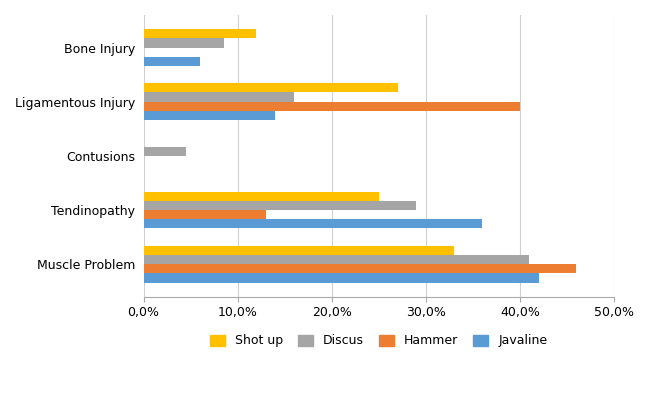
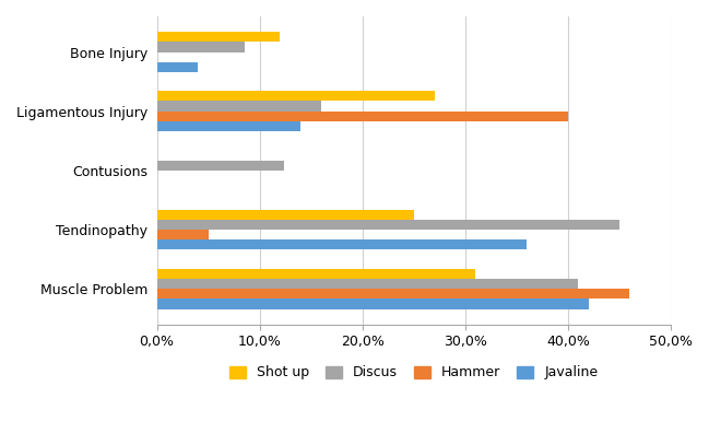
Javaline/Bone Injury: 6% -> 4%
Discus/Contusions: 4,5% -> 12,4%
Discus/Tendinopathy: 29,0% -> 45,0%
Hammer/Tendinopathy: 13% -> 5%
Shot up/Muscle Problem: 33% -> 31%
